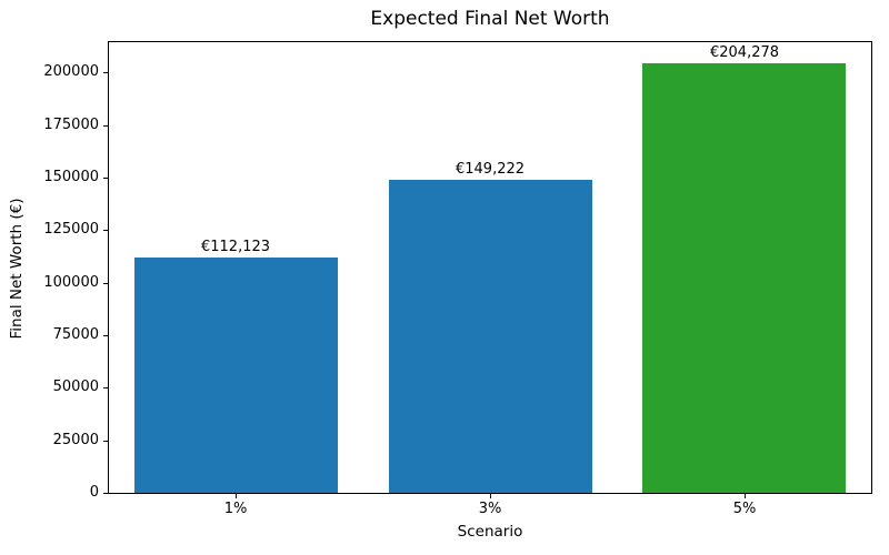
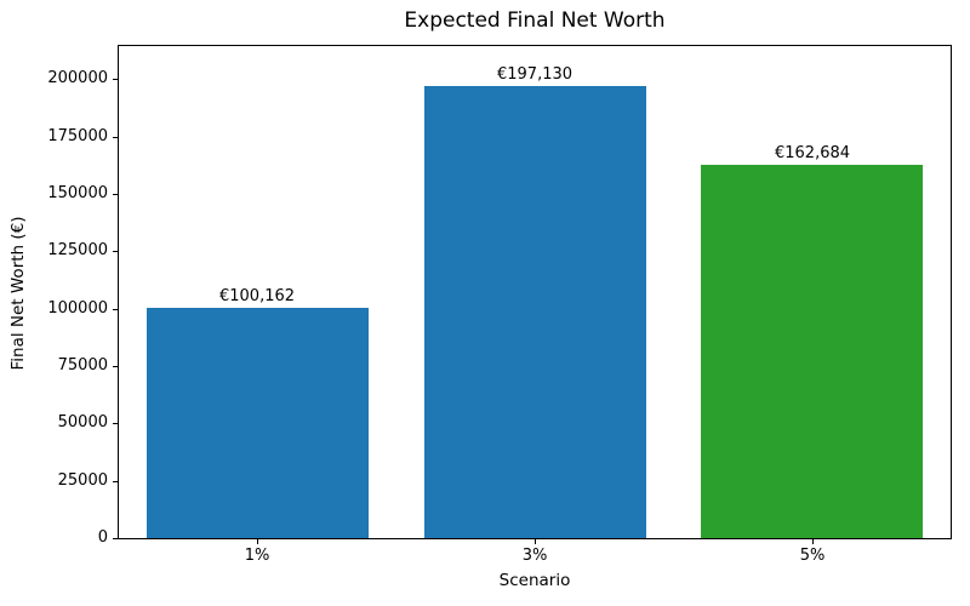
1%: €112,123 -> €100,162
3%: €149,222 -> €197,130
5%: €204,278 -> €162,684
